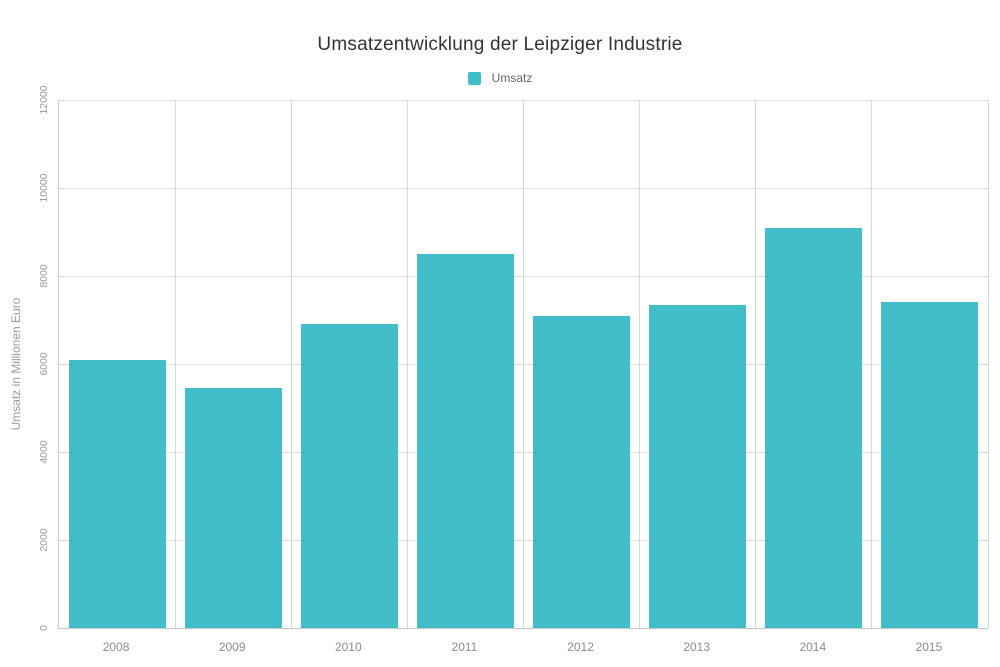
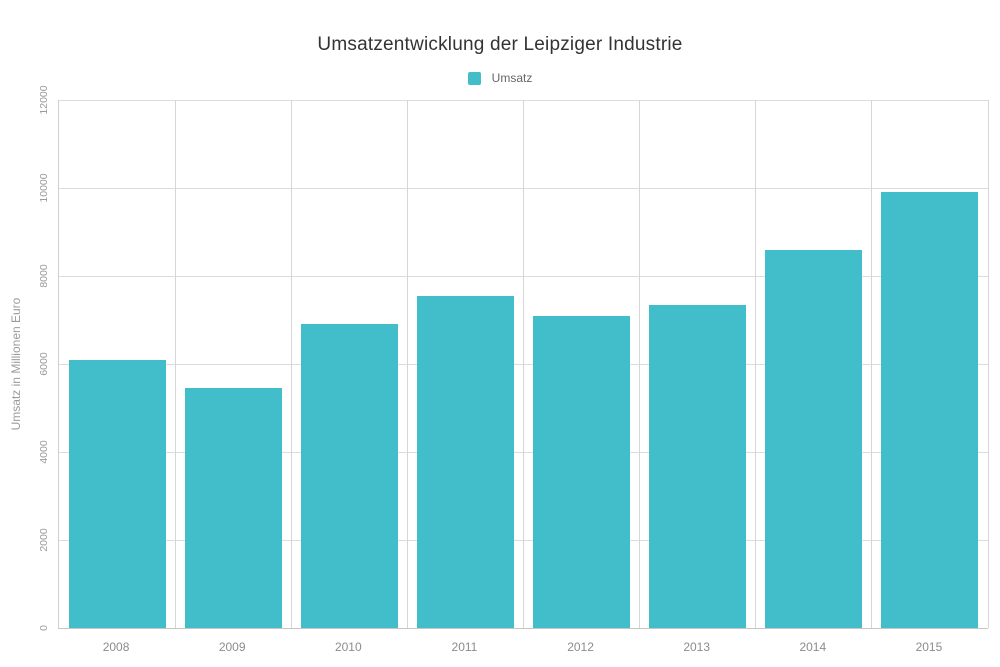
2011: 8500 -> 7600
2014: 9100 -> 8600
2015: 7400 -> 9900
